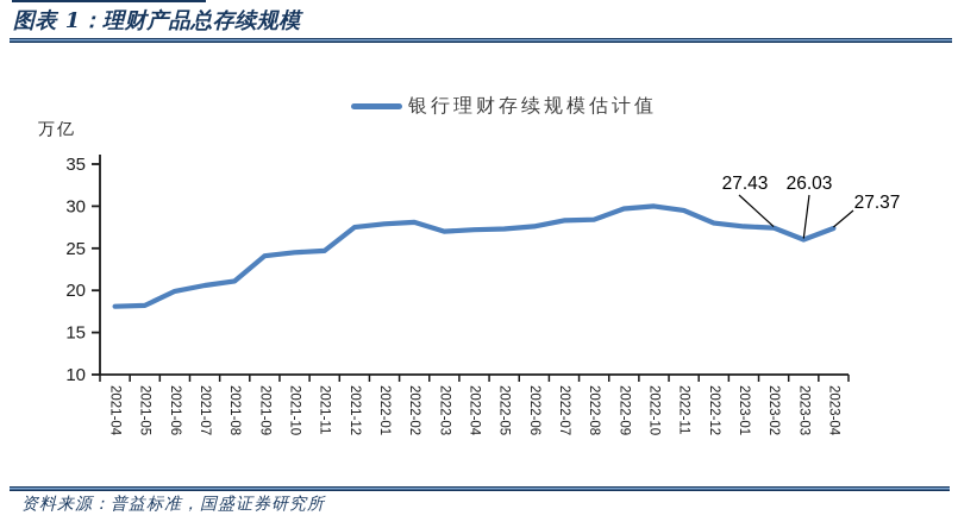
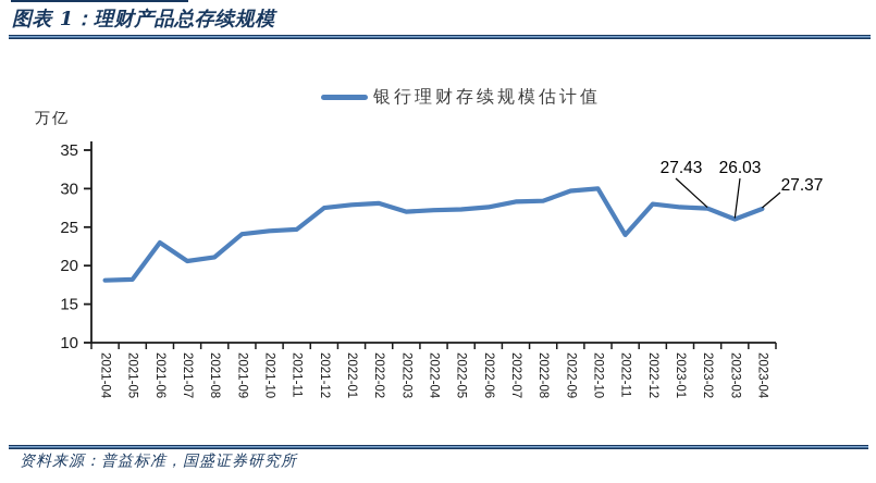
2021-06: 20 -> 23
2022-11: 30 -> 24
